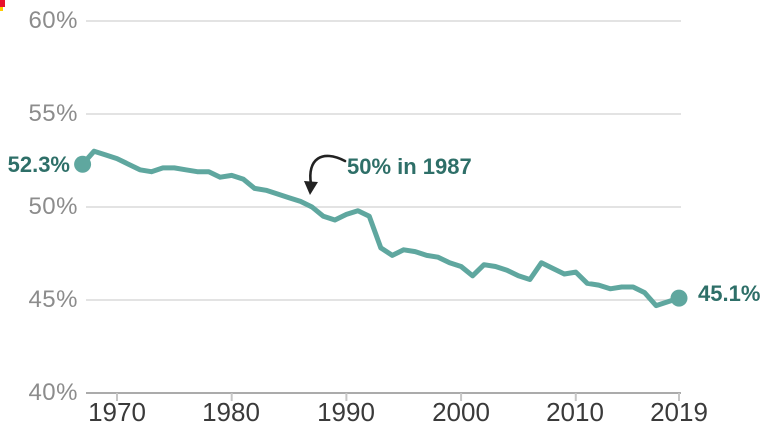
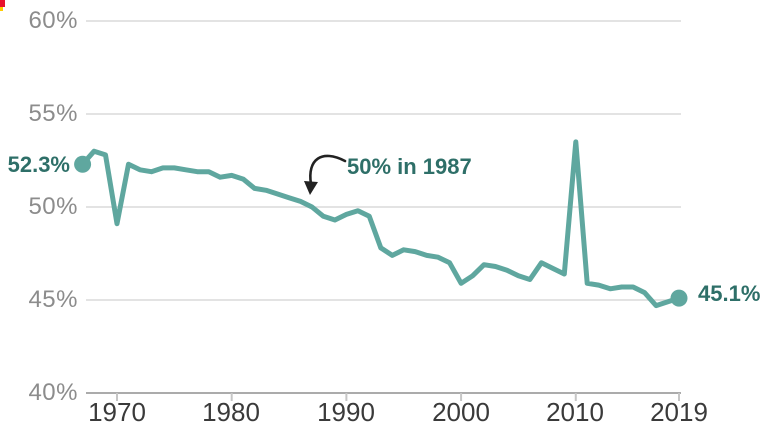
1970: 52.6% -> 49.1%
2000: 46.8% -> 45.9%
2010: 46.5% -> 53.5%
